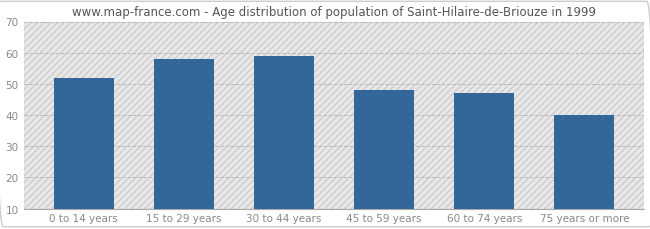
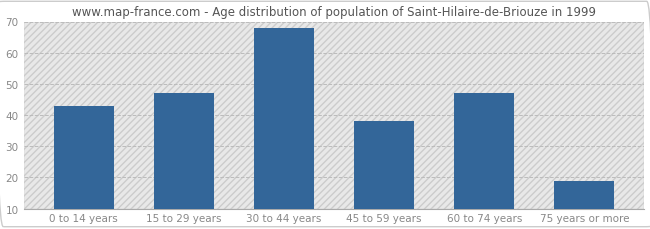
0 to 14 years: 52 -> 43
15 to 29 years: 58 -> 47
30 to 44 years: 59 -> 68
45 to 59 years: 48 -> 38
75 years or more: 40 -> 19
